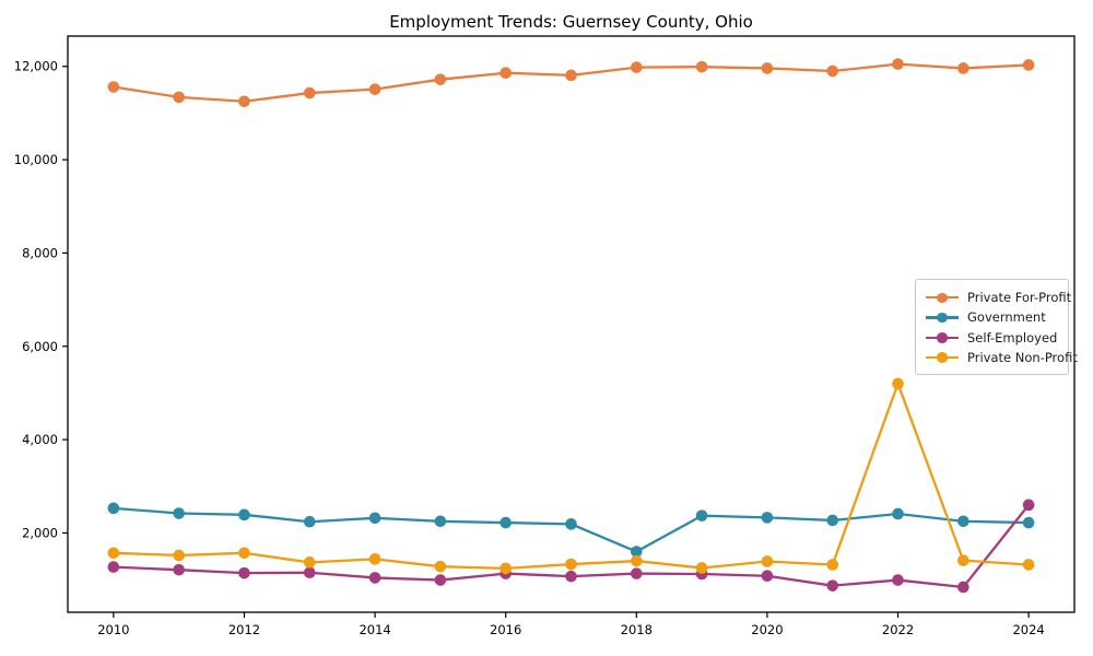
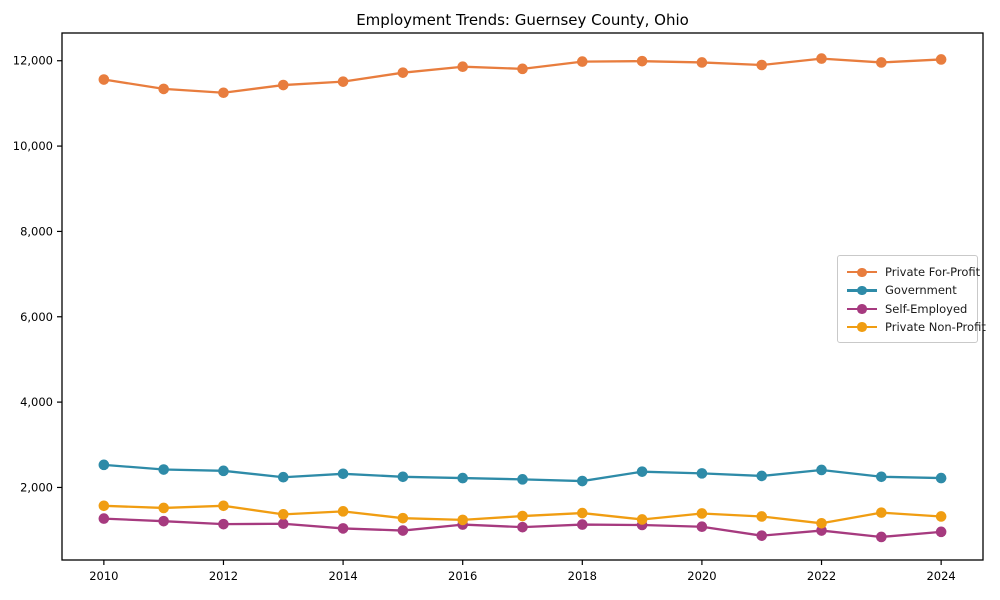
Government/2018: 1600 -> 2200
Private Non-Profit/2022: 5200 -> 1200
Self-Employed/2024: 2600 -> 1000
